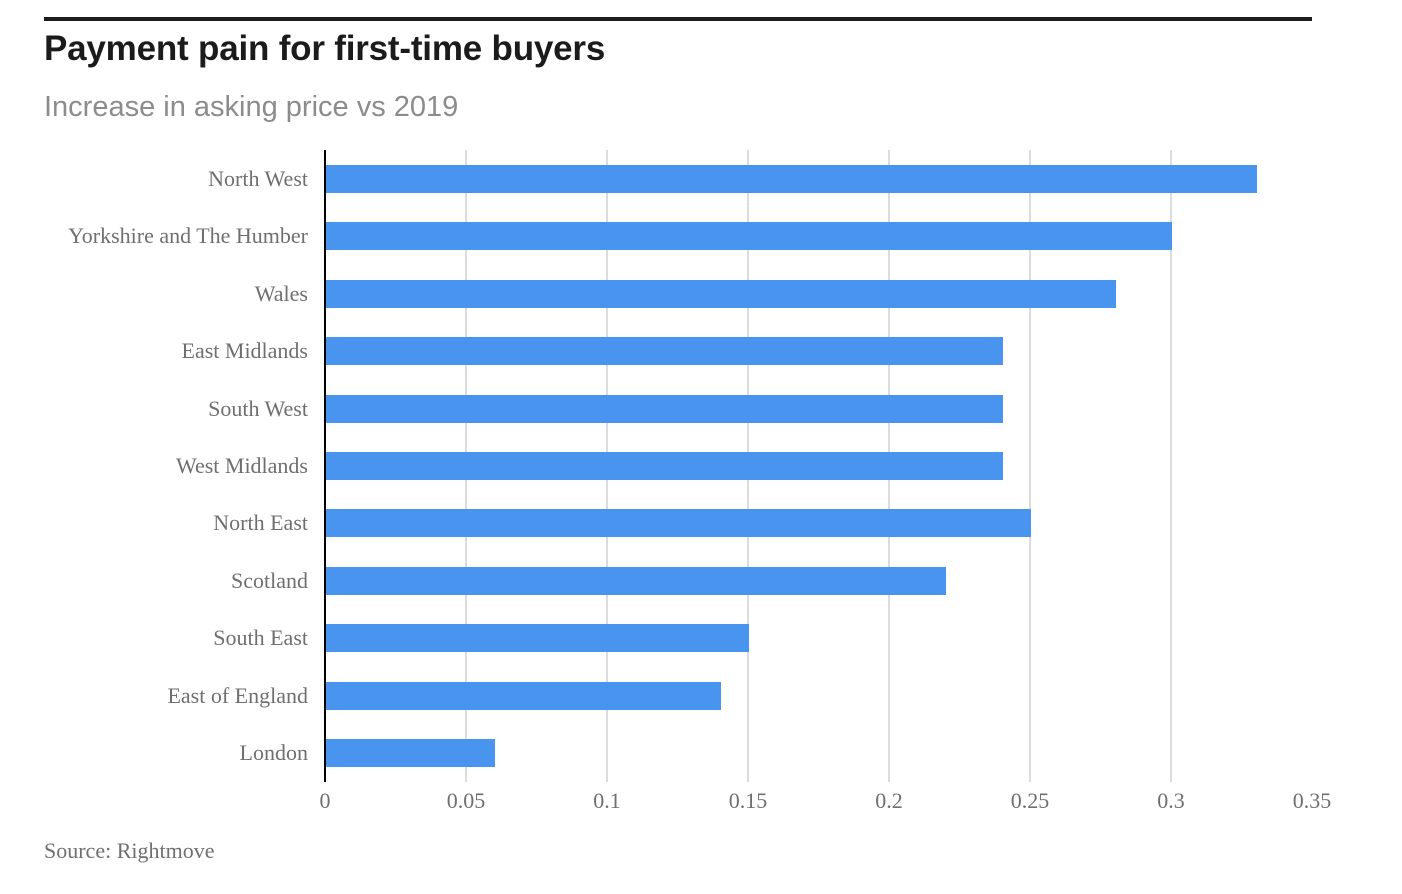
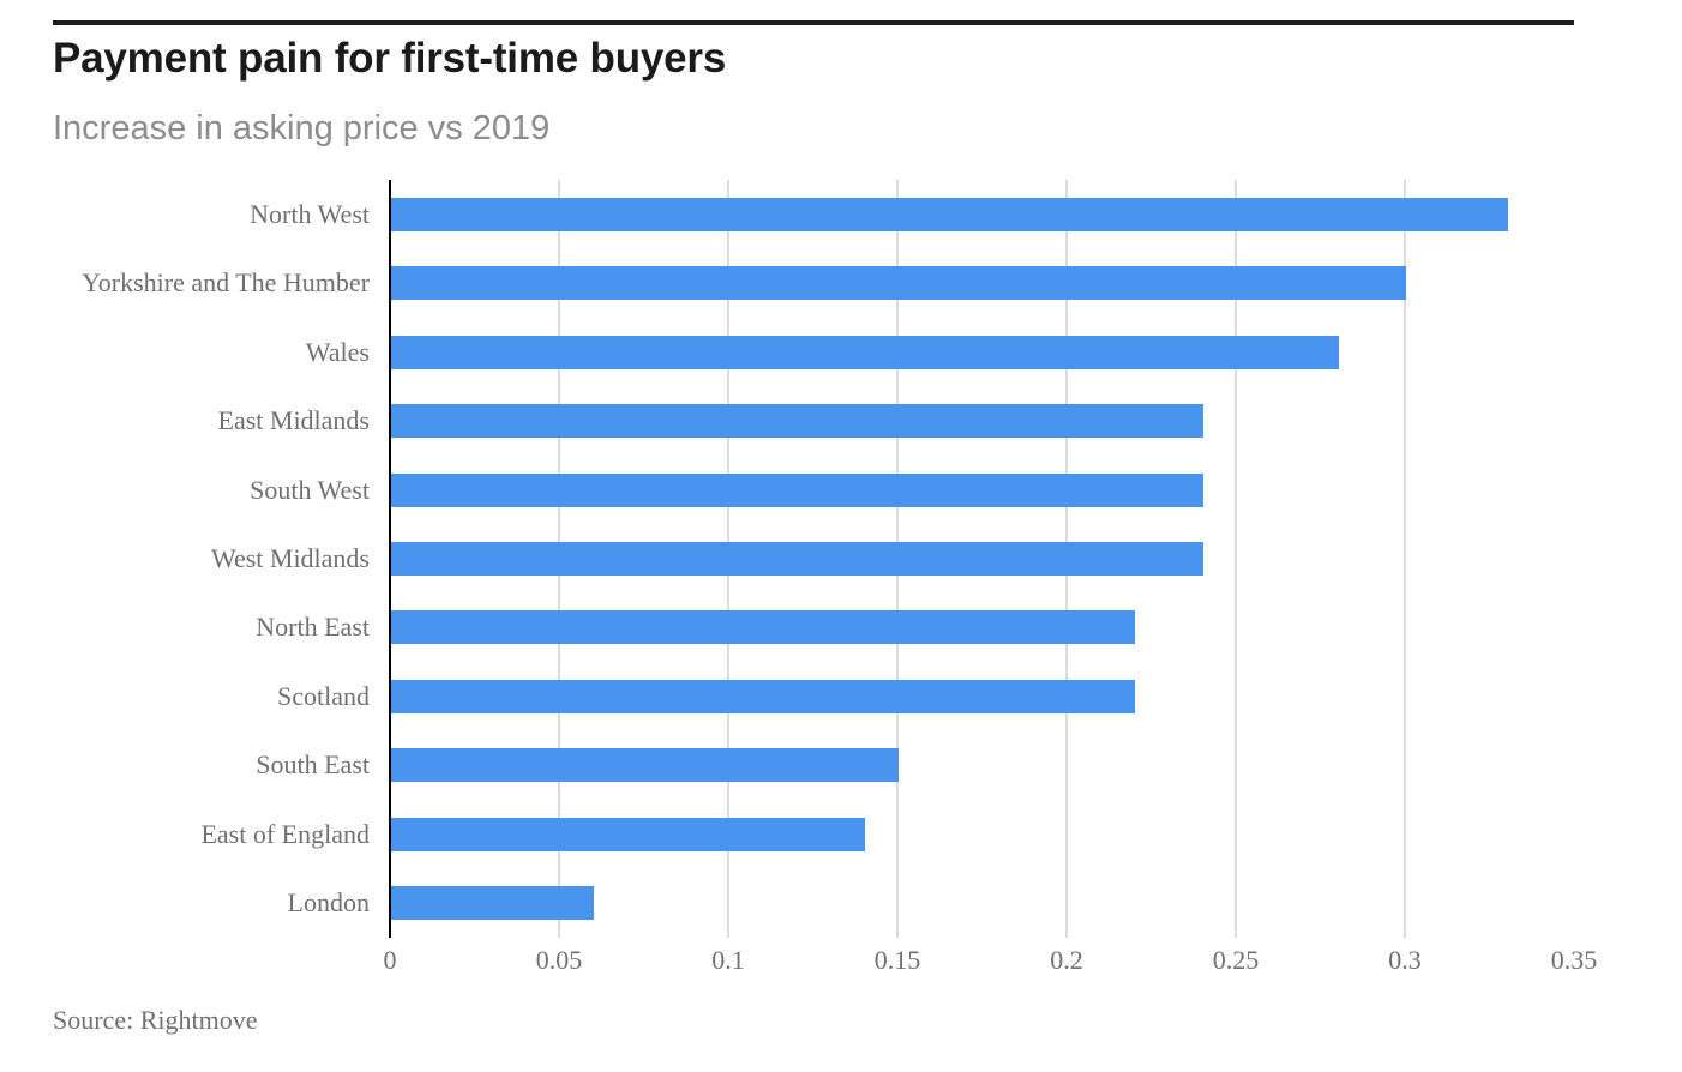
North East: 0.25 -> 0.22
